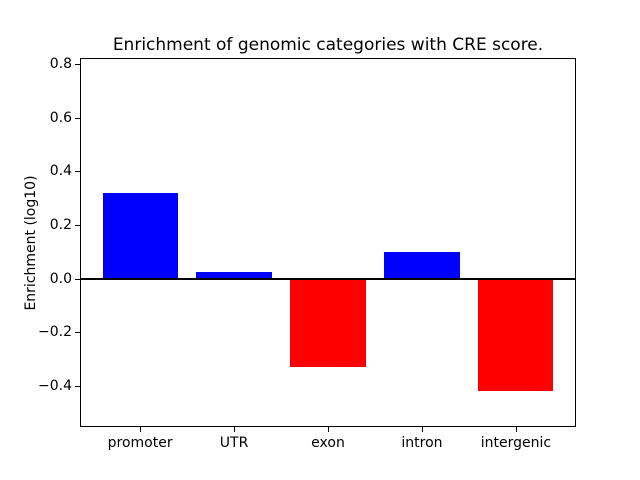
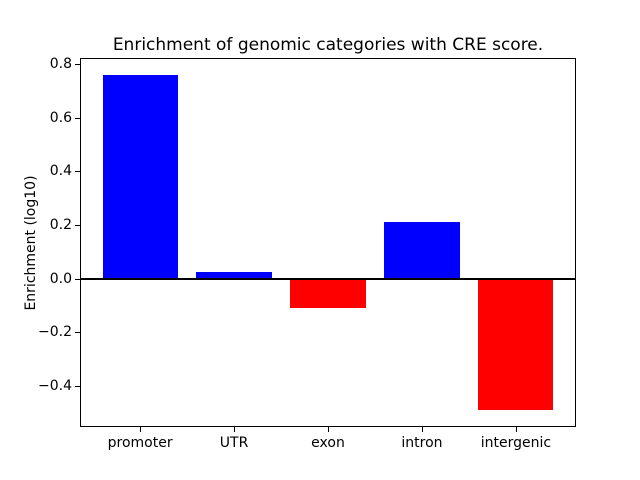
promoter: 0.32 -> 0.76
exon: -0.33 -> -0.11
intron: 0.10 -> 0.21
intergenic: -0.42 -> -0.49
